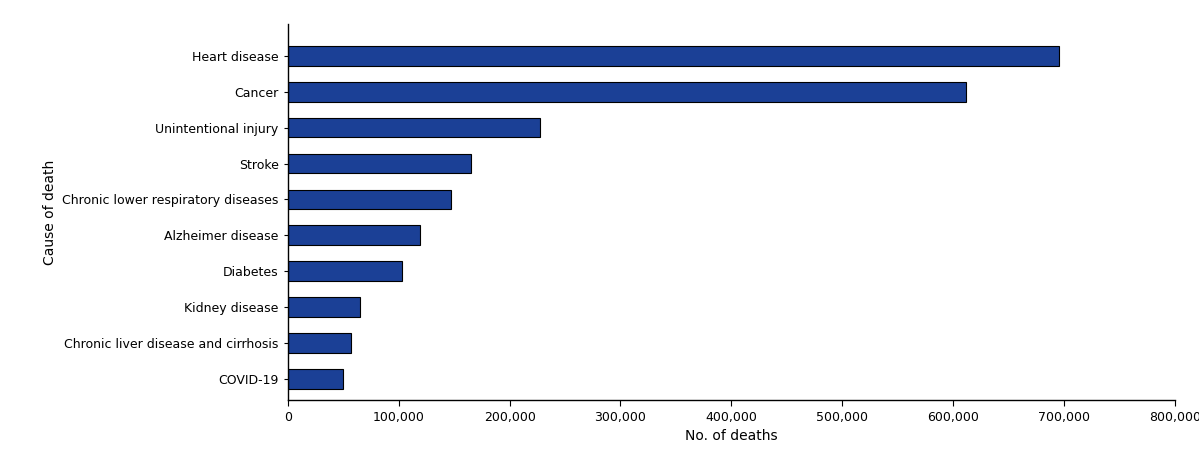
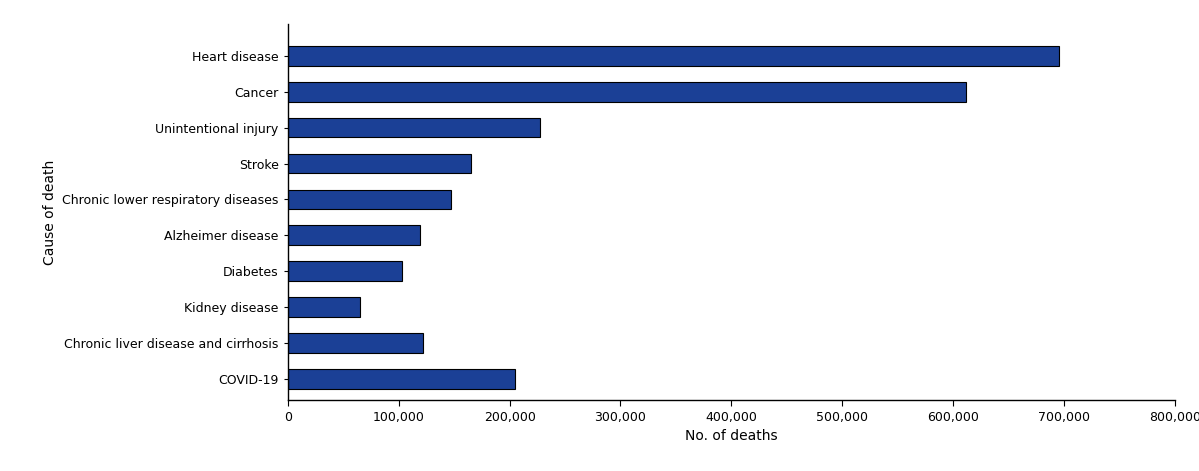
Chronic liver disease and cirrhosis: 57,000 -> 122,000
COVID-19: 50,000 -> 205,000
